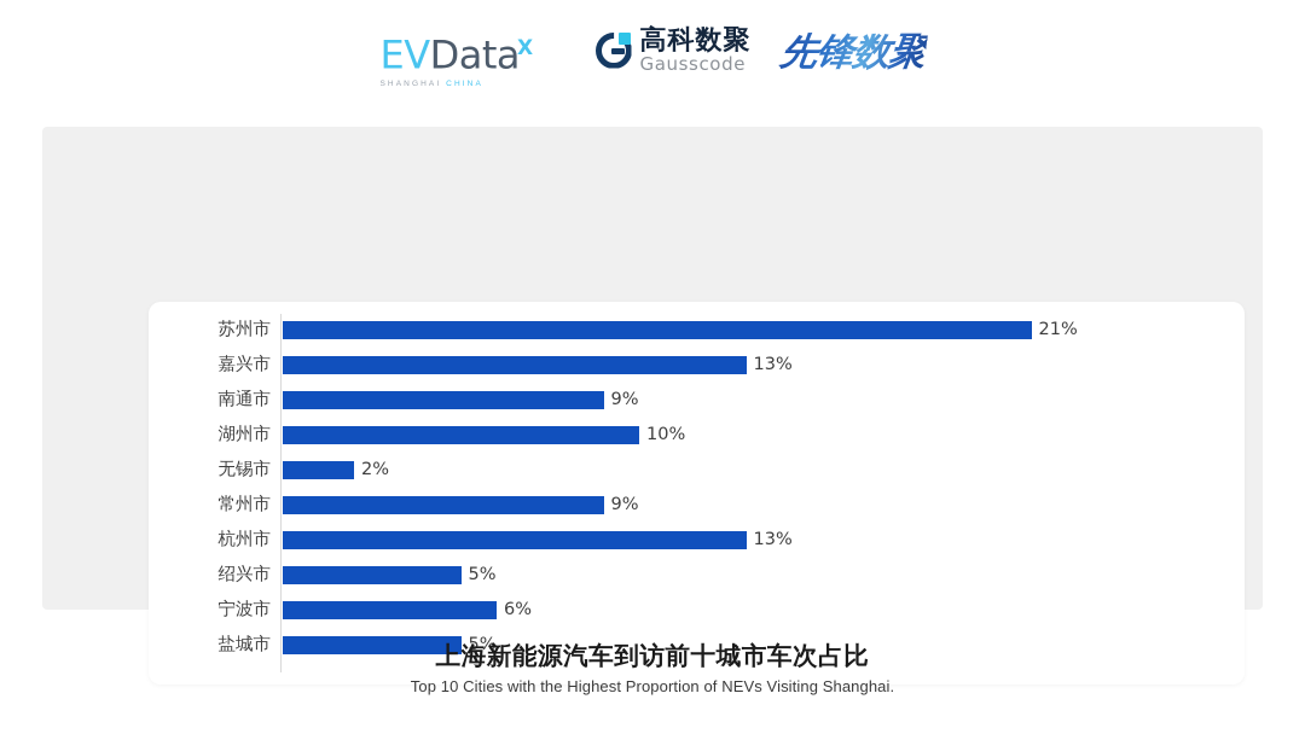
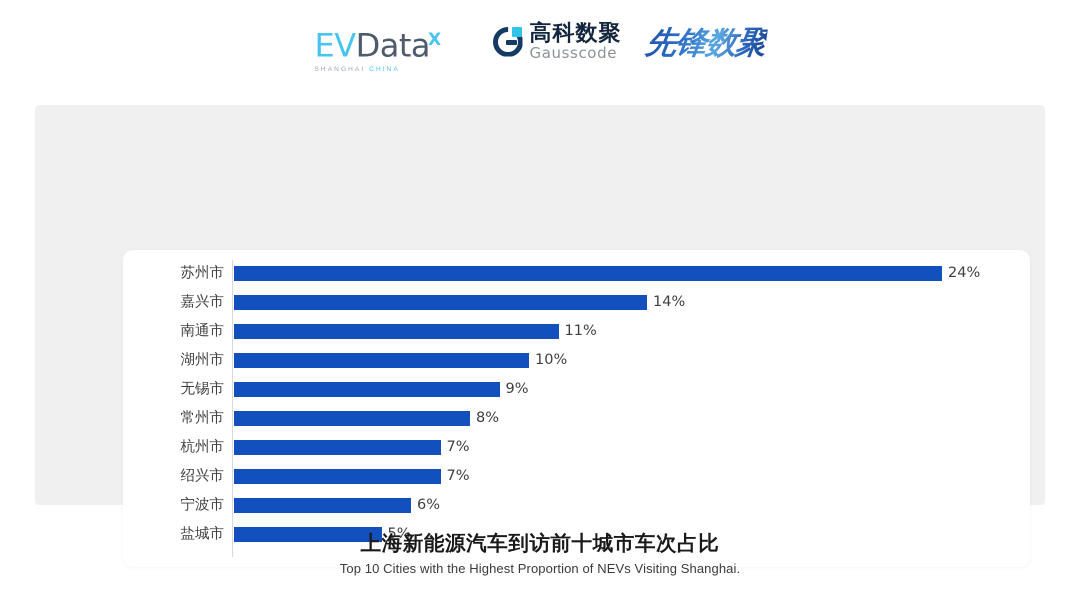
苏州市: 21% -> 24%
嘉兴市: 13% -> 14%
南通市: 9% -> 11%
无锡市: 2% -> 9%
常州市: 9% -> 8%
杭州市: 13% -> 7%
绍兴市: 5% -> 7%
